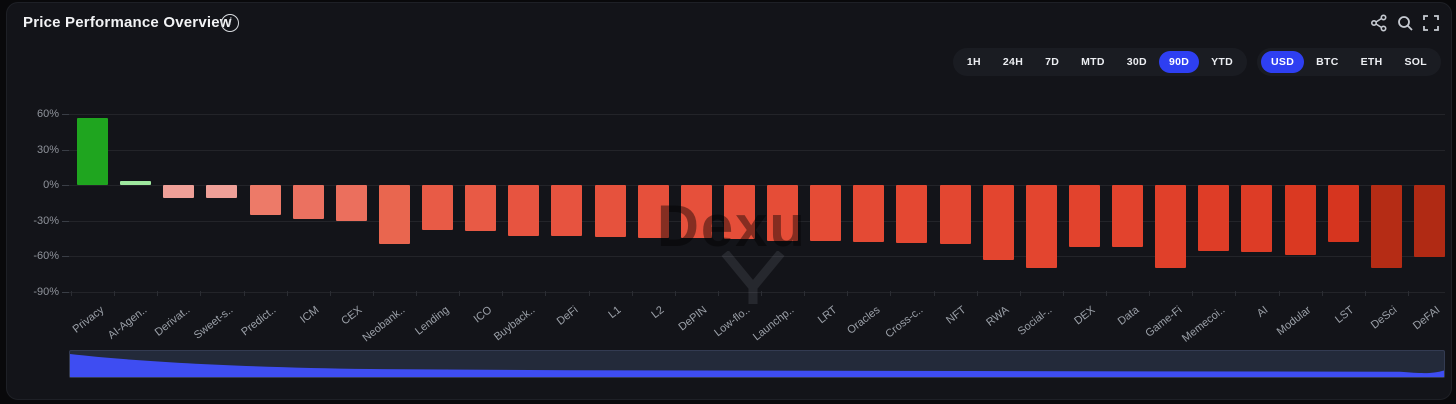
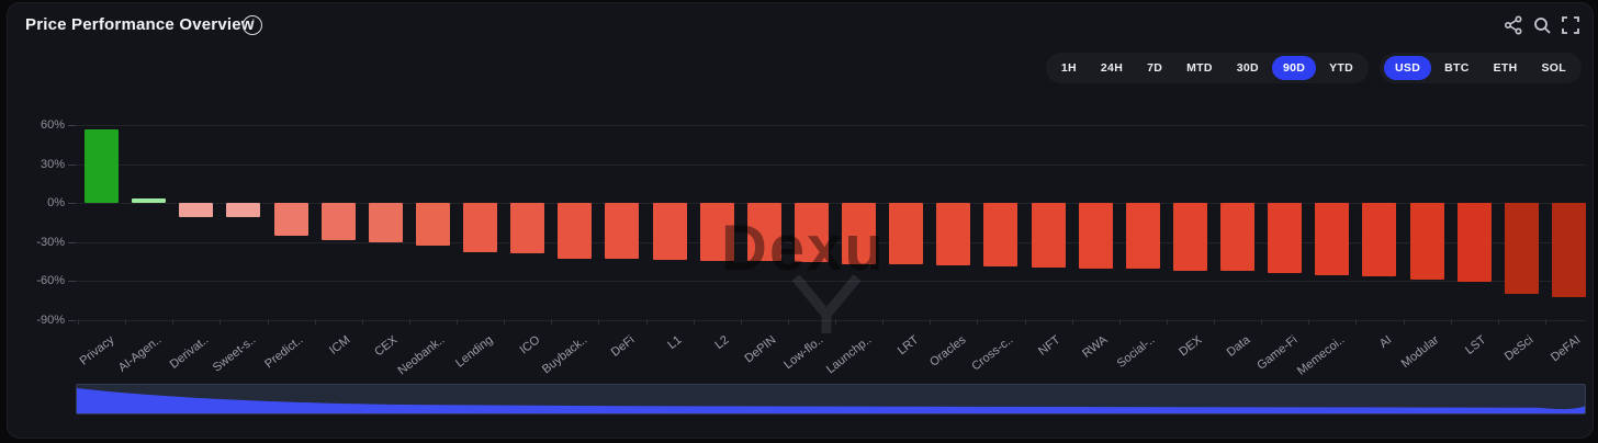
Neobank..: -50% -> -33%
RWA: -63% -> -51%
Social-..: -70% -> -51%
Game-Fi: -70% -> -54%
LST: -48% -> -61%
DeFAI: -61% -> -73%
